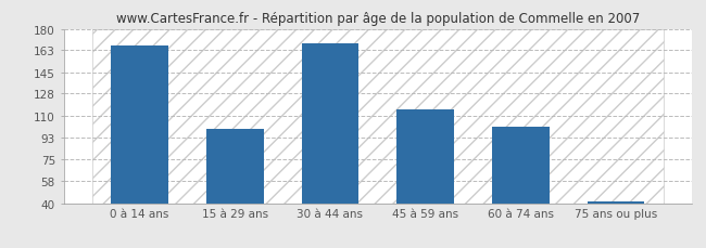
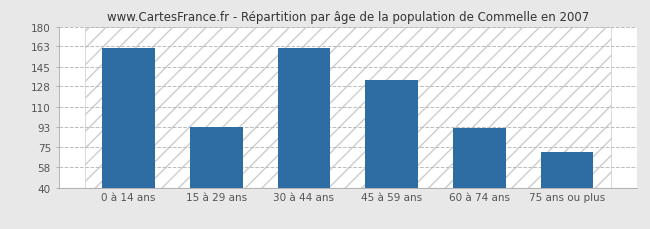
0 à 14 ans: 167 -> 161
15 à 29 ans: 100 -> 93
30 à 44 ans: 168 -> 161
45 à 59 ans: 115 -> 134
60 à 74 ans: 101 -> 92
75 ans ou plus: 41 -> 71
